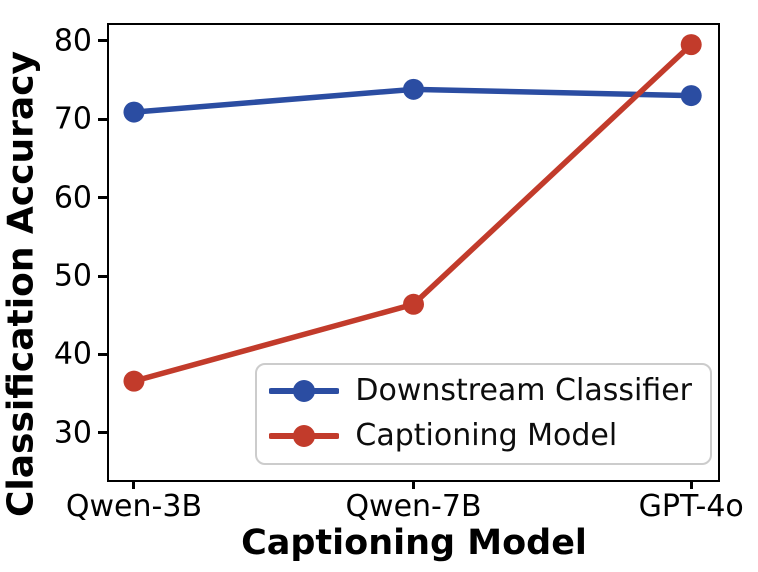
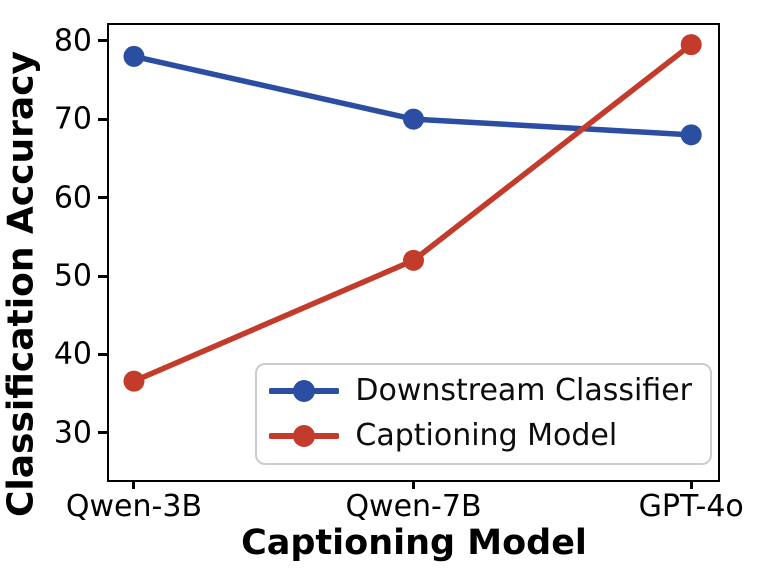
Downstream Classifier/Qwen-3B: 71 -> 78
Downstream Classifier/Qwen-7B: 74 -> 70
Captioning Model/Qwen-7B: 46 -> 52
Downstream Classifier/GPT-4o: 73 -> 68
